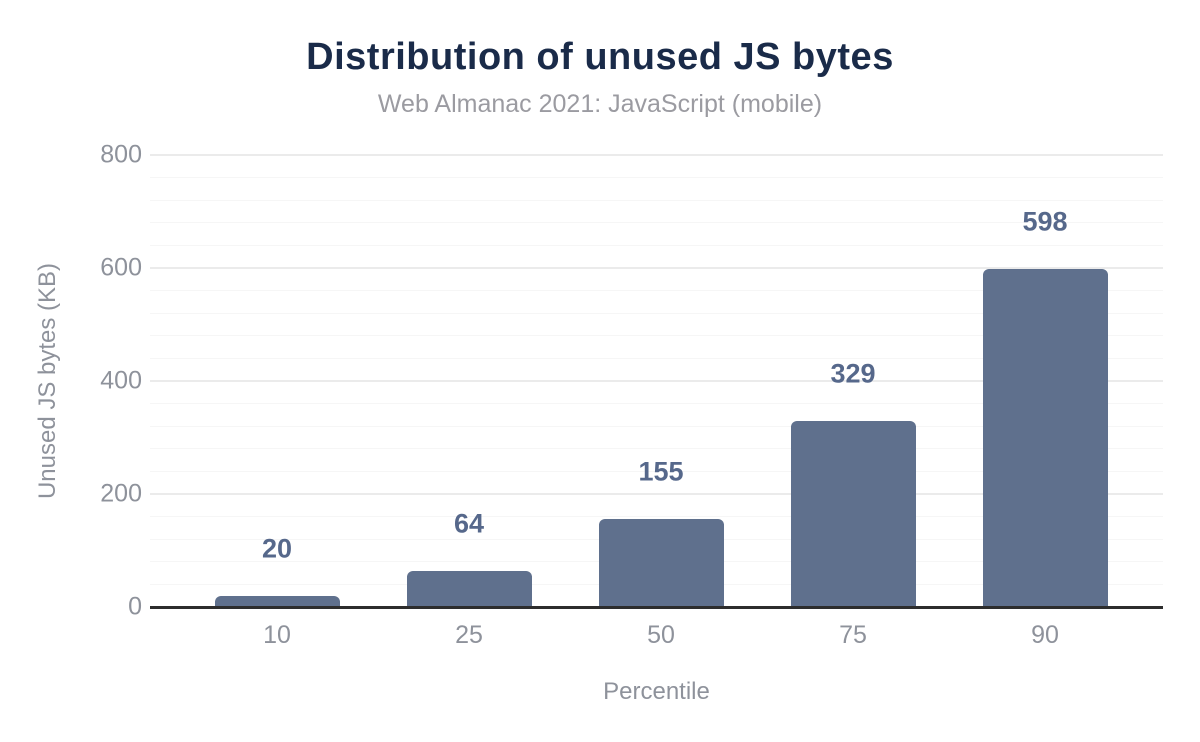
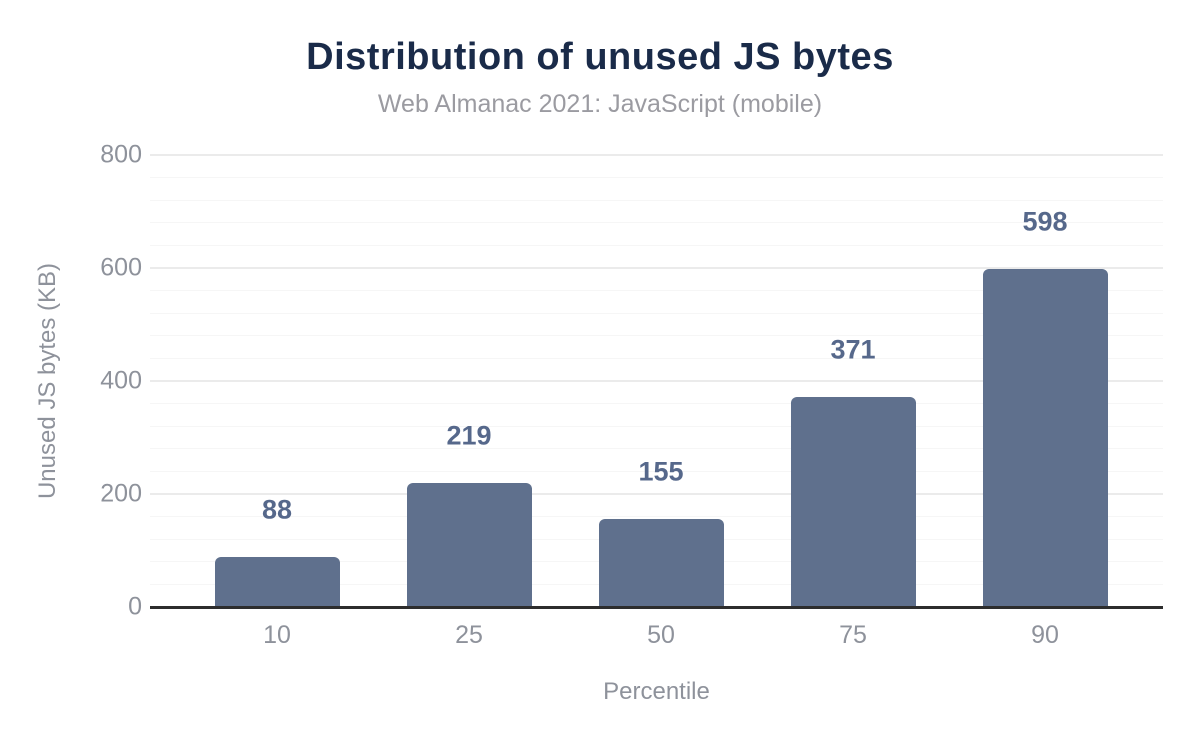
10: 20 -> 88
25: 64 -> 219
75: 329 -> 371
